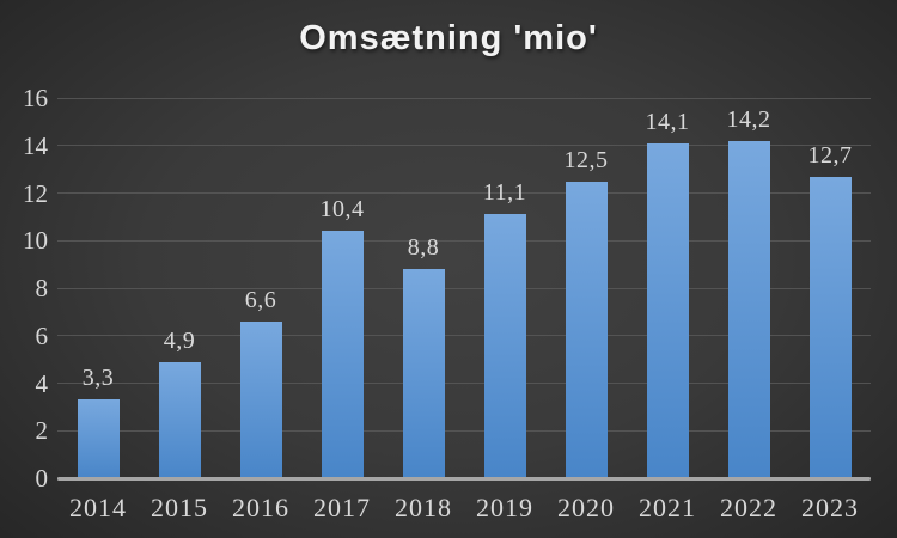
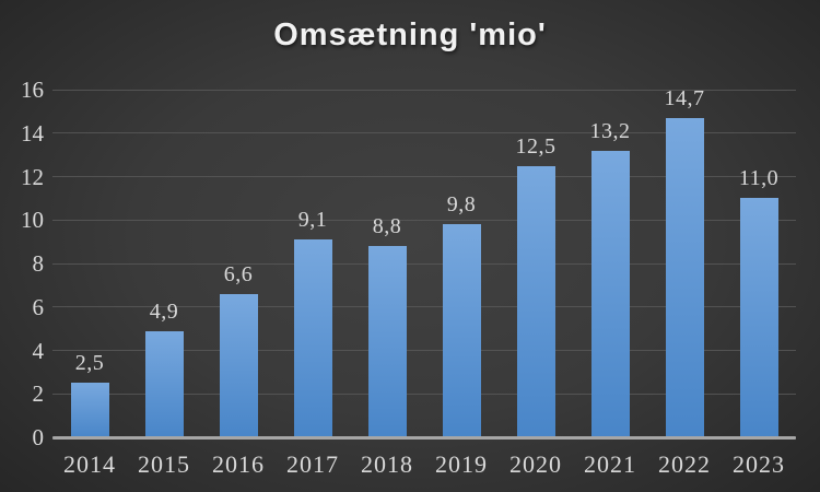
2014: 3,3 -> 2,5
2017: 10,4 -> 9,1
2019: 11,1 -> 9,8
2021: 14,1 -> 13,2
2022: 14,2 -> 14,7
2023: 12,7 -> 11,0
